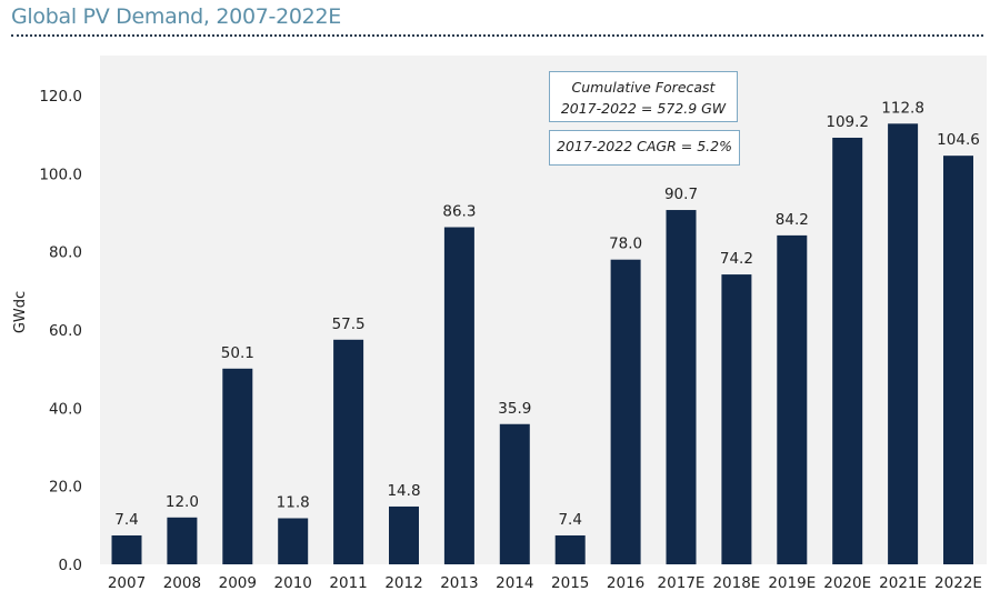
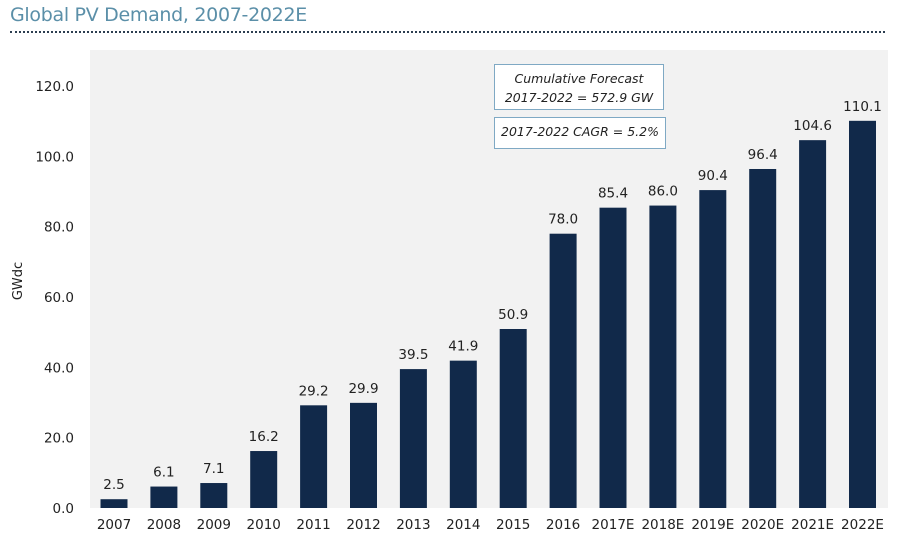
2007: 7.4 -> 2.5
2008: 12.0 -> 6.1
2009: 50.1 -> 7.1
2010: 11.8 -> 16.2
2011: 57.5 -> 29.2
2012: 14.8 -> 29.9
2013: 86.3 -> 39.5
2014: 35.9 -> 41.9
2015: 7.4 -> 50.9
2017E: 90.7 -> 85.4
2018E: 74.2 -> 86.0
2019E: 84.2 -> 90.4
2020E: 109.2 -> 96.4
2021E: 112.8 -> 104.6
2022E: 104.6 -> 110.1
